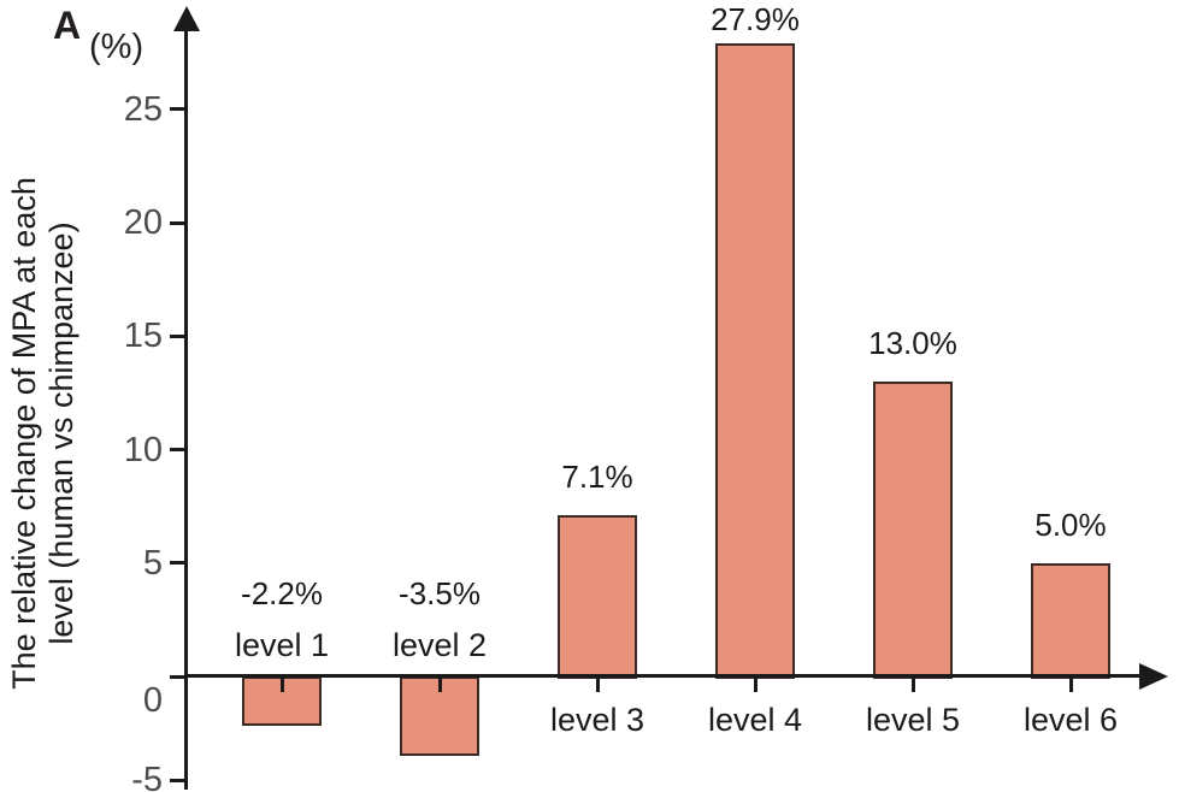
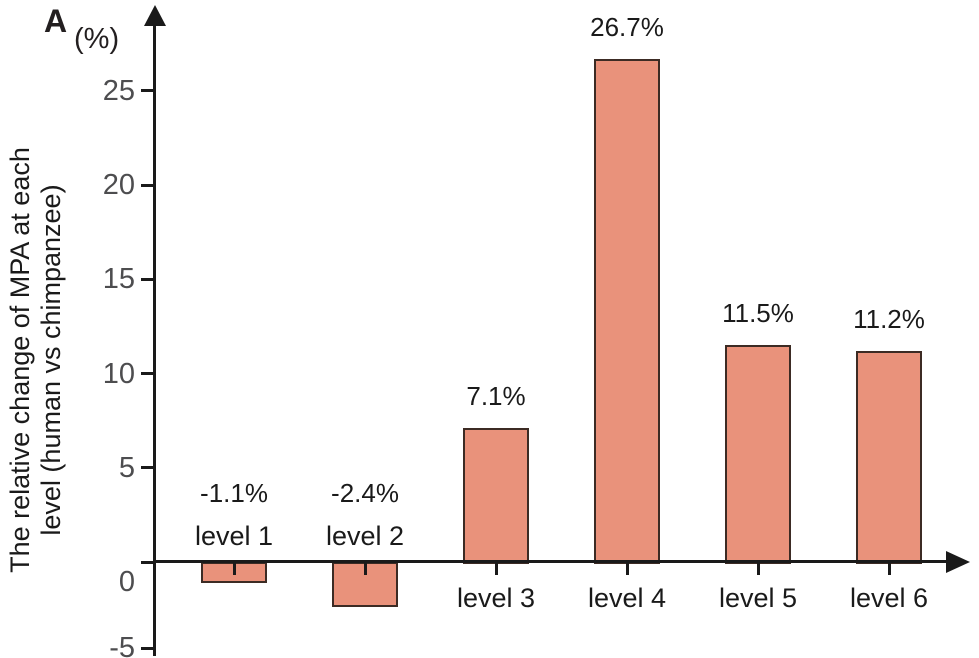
level 1: -2.2% -> -1.1%
level 2: -3.5% -> -2.4%
level 4: 27.9% -> 26.7%
level 5: 13.0% -> 11.5%
level 6: 5.0% -> 11.2%
